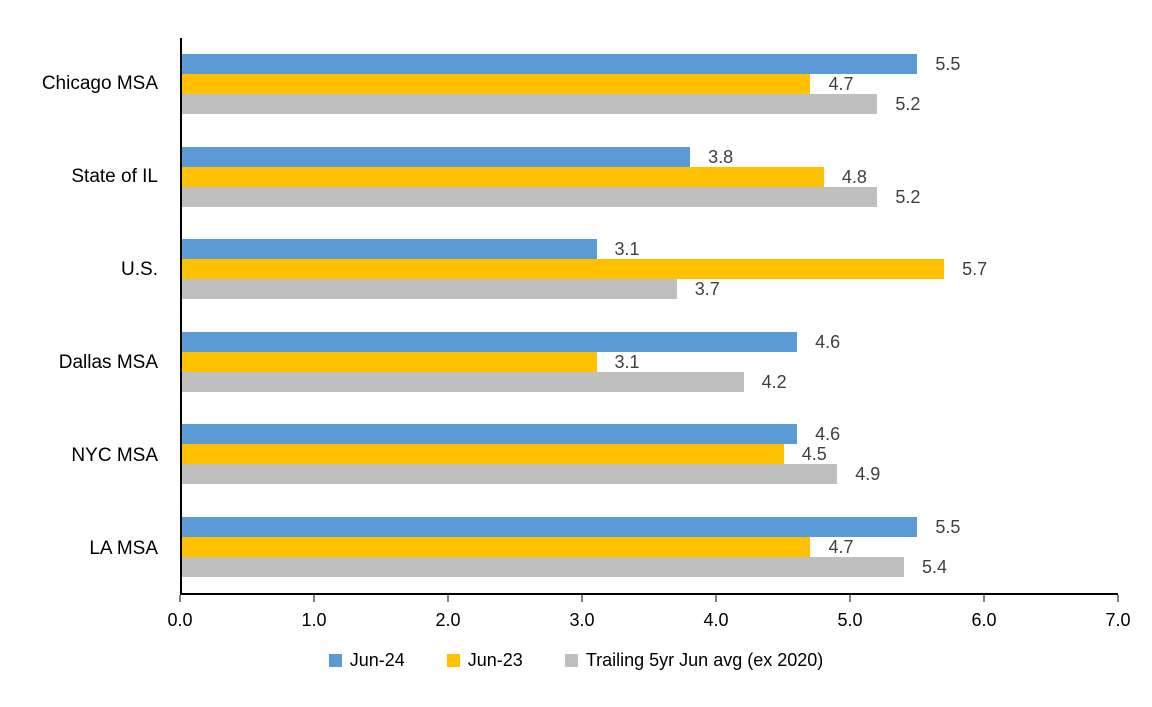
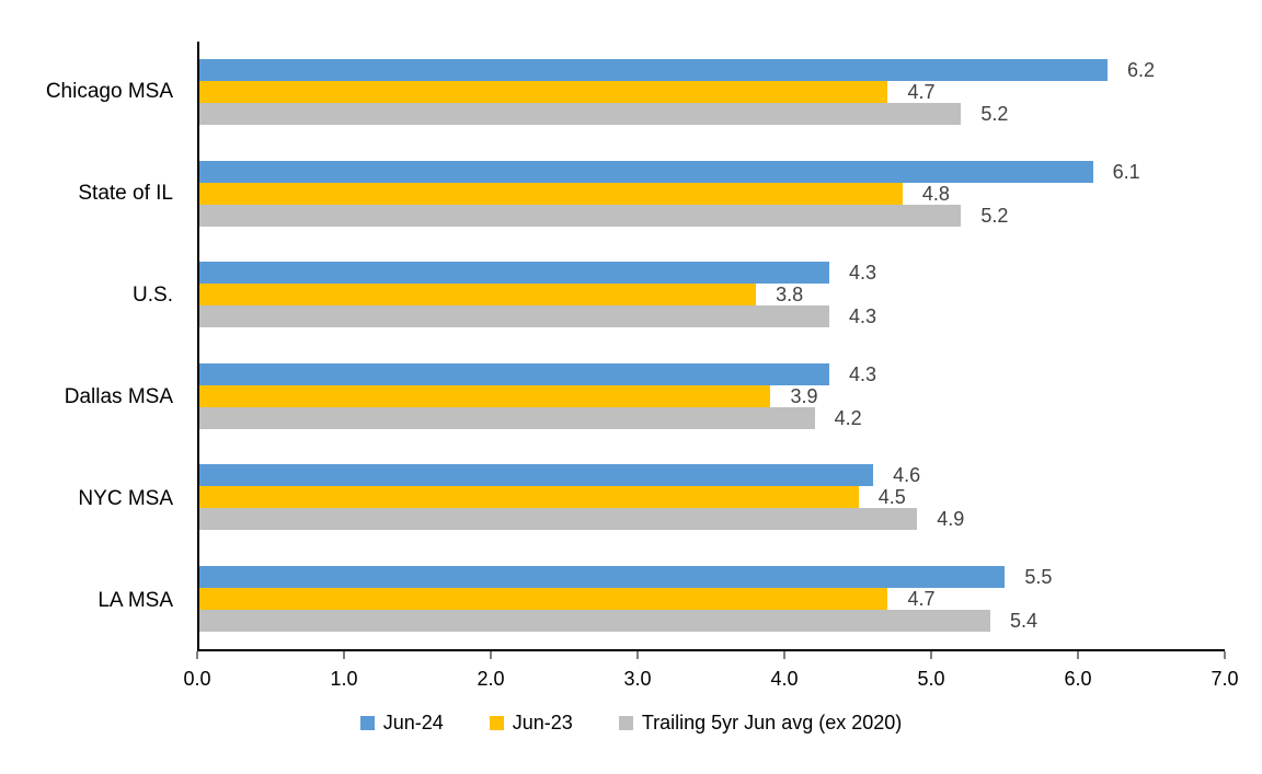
Jun-24/Chicago MSA: 5.5 -> 6.2
Jun-24/State of IL: 3.8 -> 6.1
Jun-24/U.S.: 3.1 -> 4.3
Jun-23/U.S.: 5.7 -> 3.8
Trailing 5yr Jun avg (ex 2020)/U.S.: 3.7 -> 4.3
Jun-24/Dallas MSA: 4.6 -> 4.3
Jun-23/Dallas MSA: 3.1 -> 3.9
